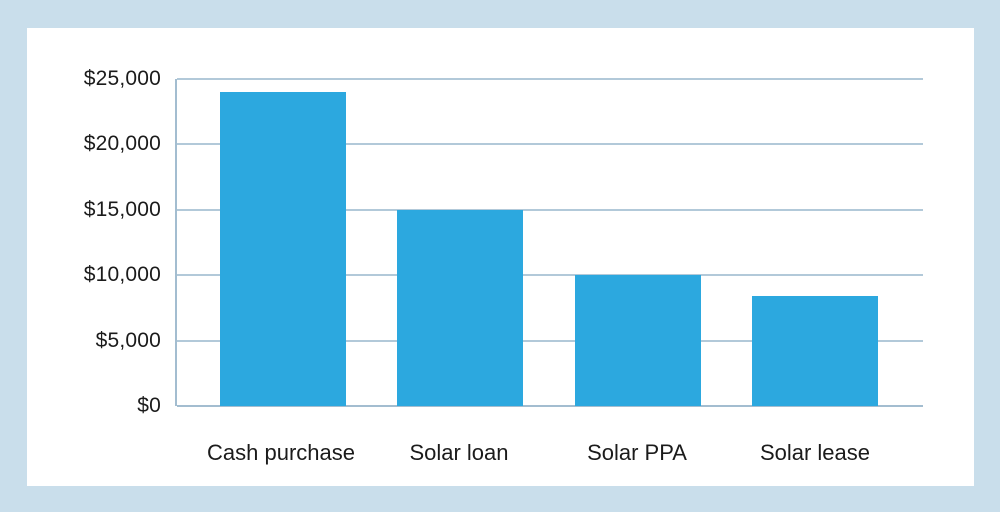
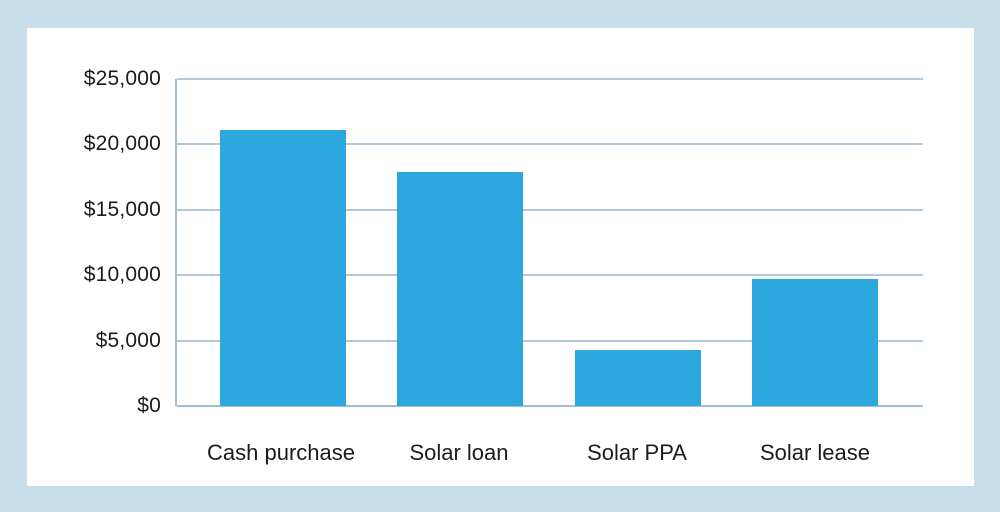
Cash purchase: $24000 -> $21100
Solar loan: $15000 -> $17900
Solar PPA: $10000 -> $4300
Solar lease: $8400 -> $9700
